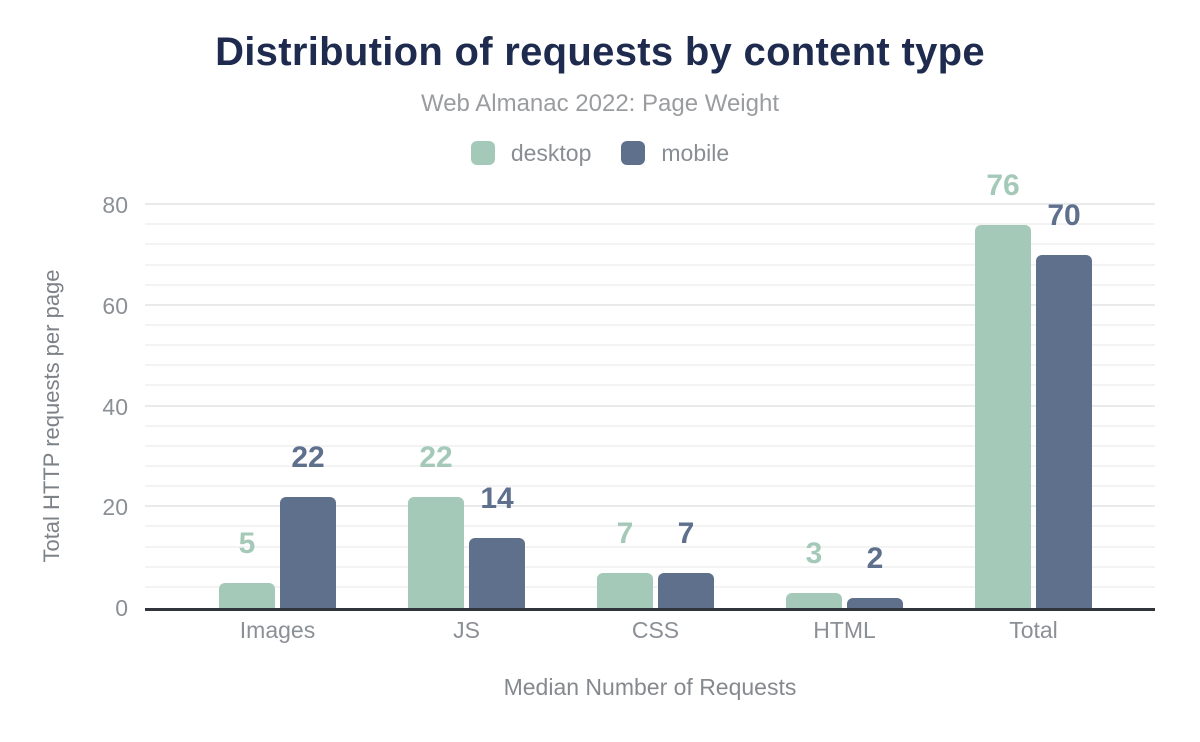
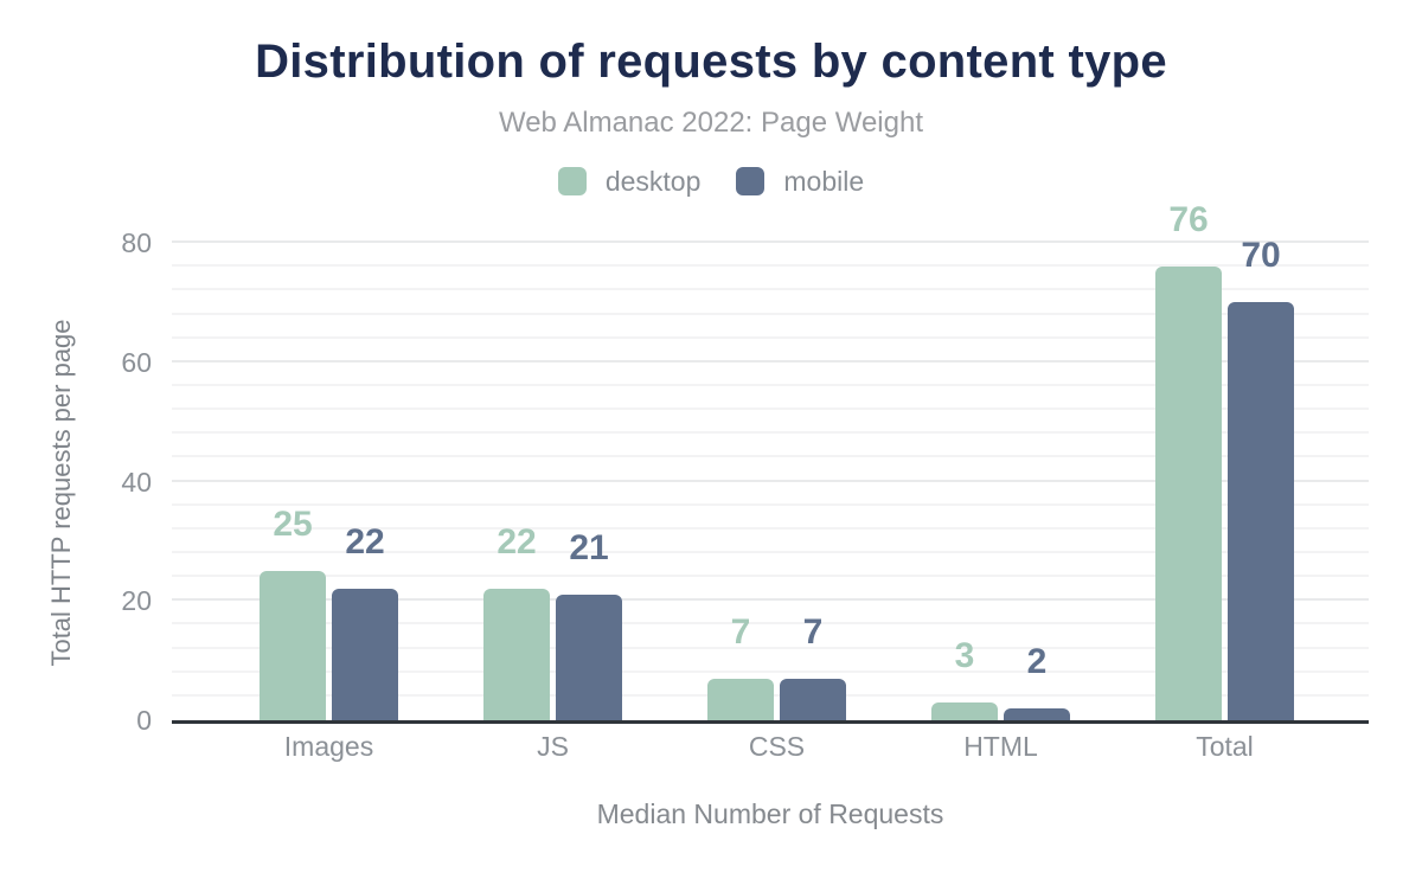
desktop/Images: 5 -> 25
mobile/JS: 14 -> 21
